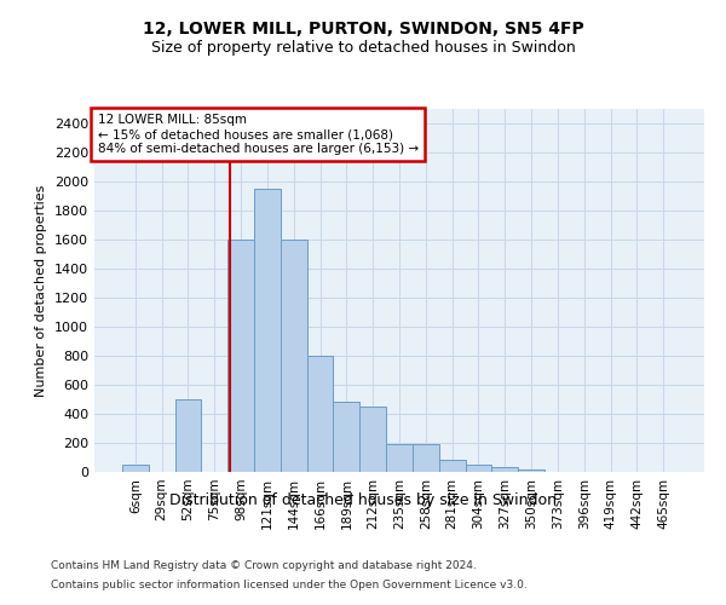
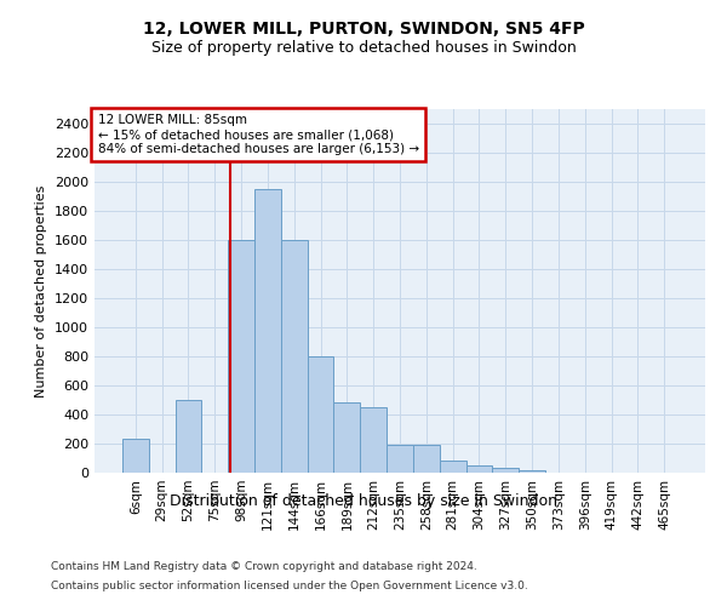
6sqm: 50 -> 230
